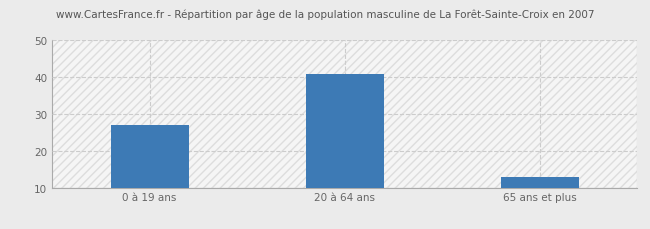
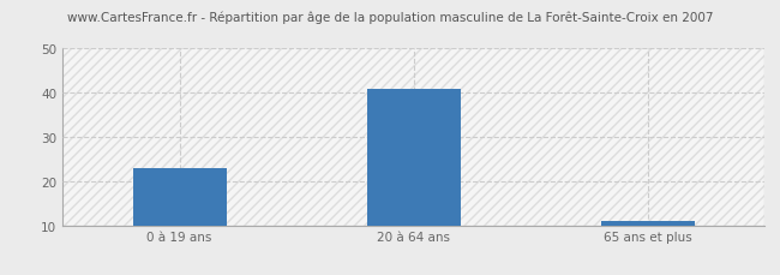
0 à 19 ans: 27 -> 23
65 ans et plus: 13 -> 11
